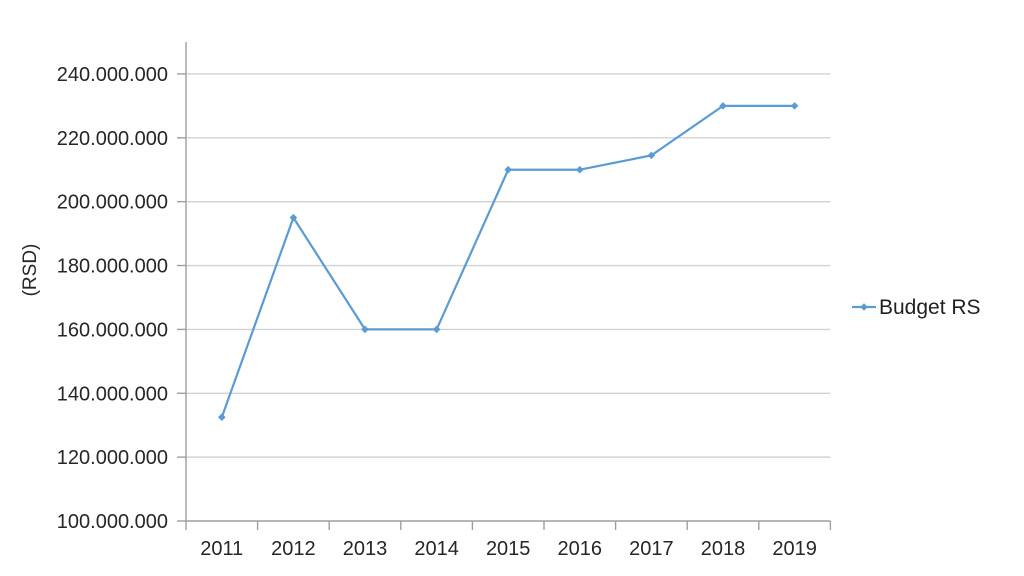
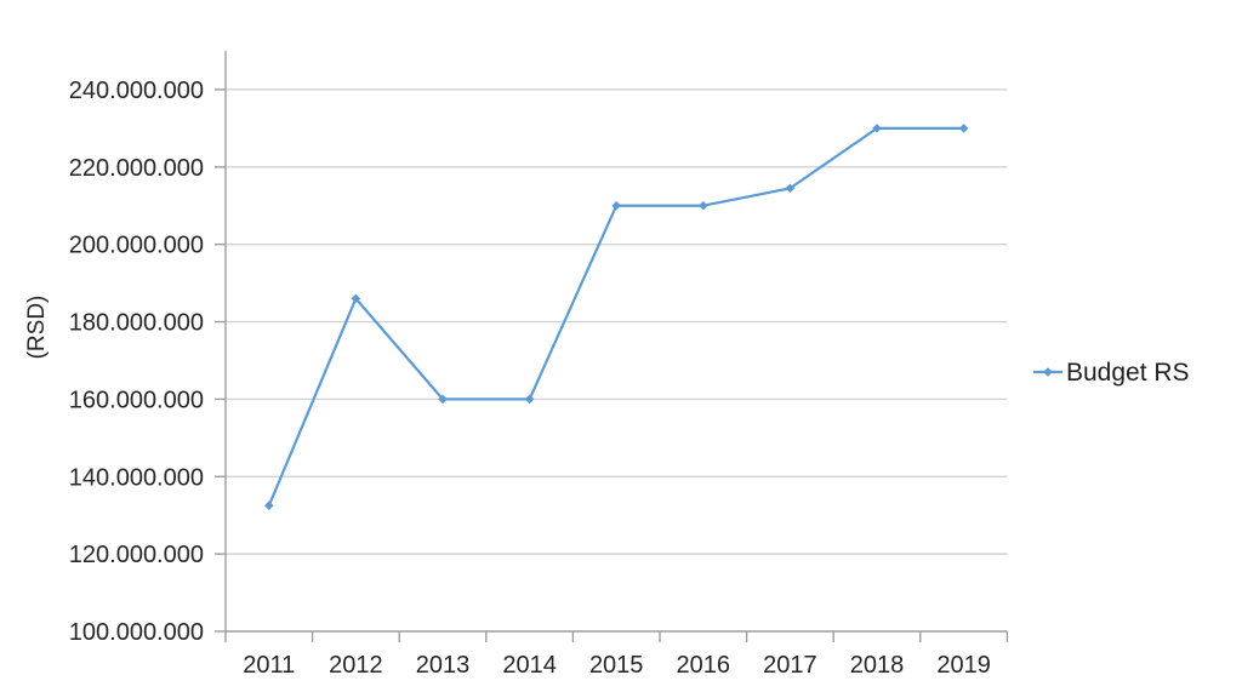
2012: 195000000 -> 186000000
